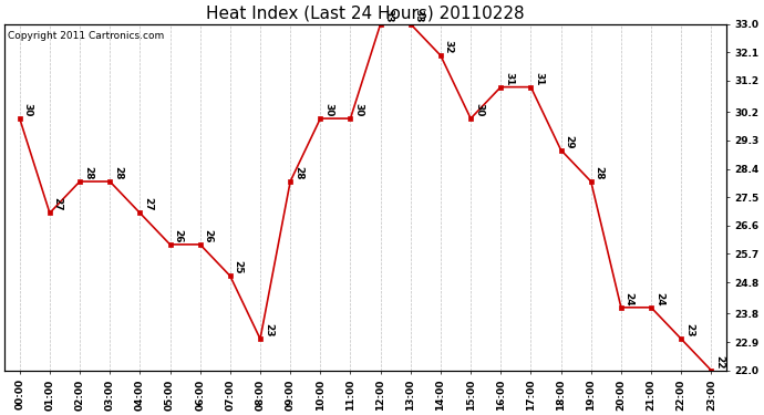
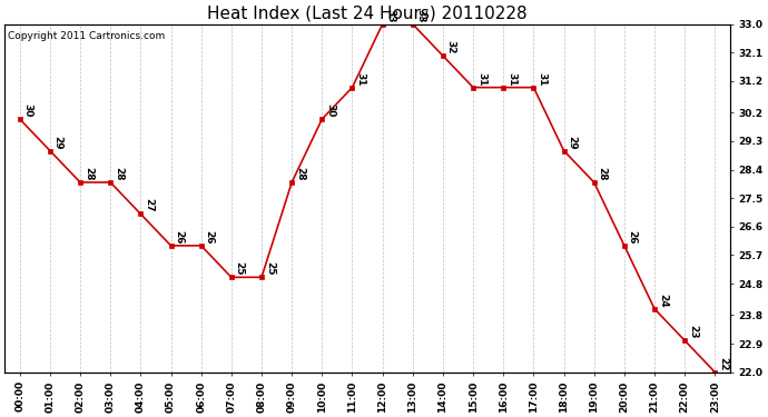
01:00: 27 -> 29
08:00: 23 -> 25
11:00: 30 -> 31
15:00: 30 -> 31
20:00: 24 -> 26
